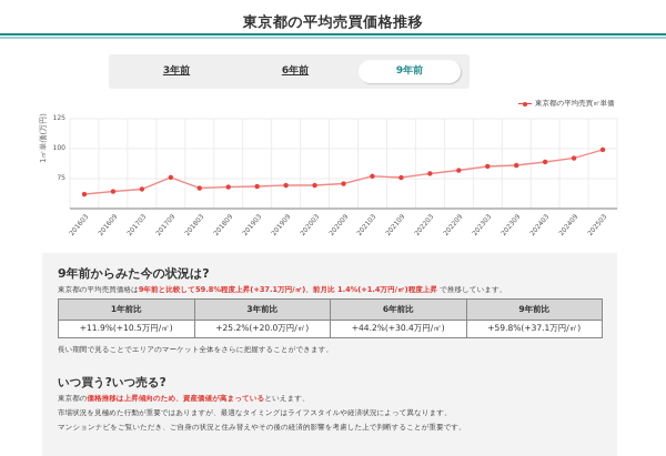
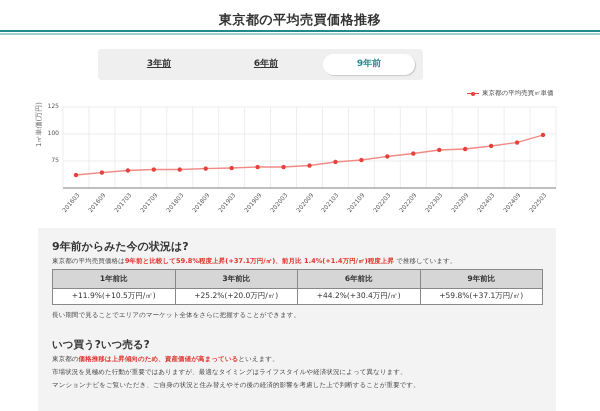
201709: 76 -> 67
202103: 77 -> 74
